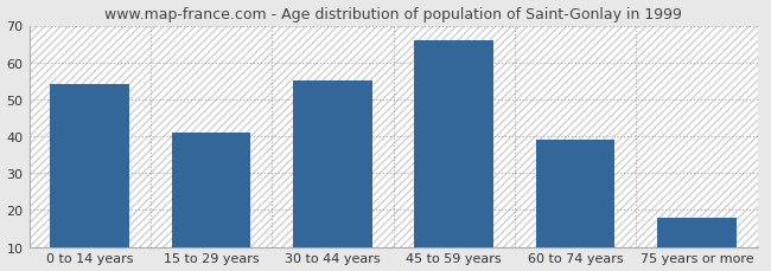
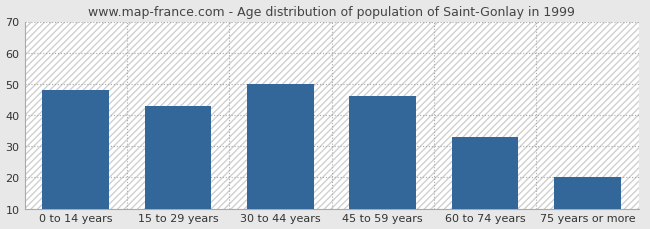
0 to 14 years: 54 -> 48
15 to 29 years: 41 -> 43
30 to 44 years: 55 -> 50
45 to 59 years: 66 -> 46
60 to 74 years: 39 -> 33
75 years or more: 18 -> 20
